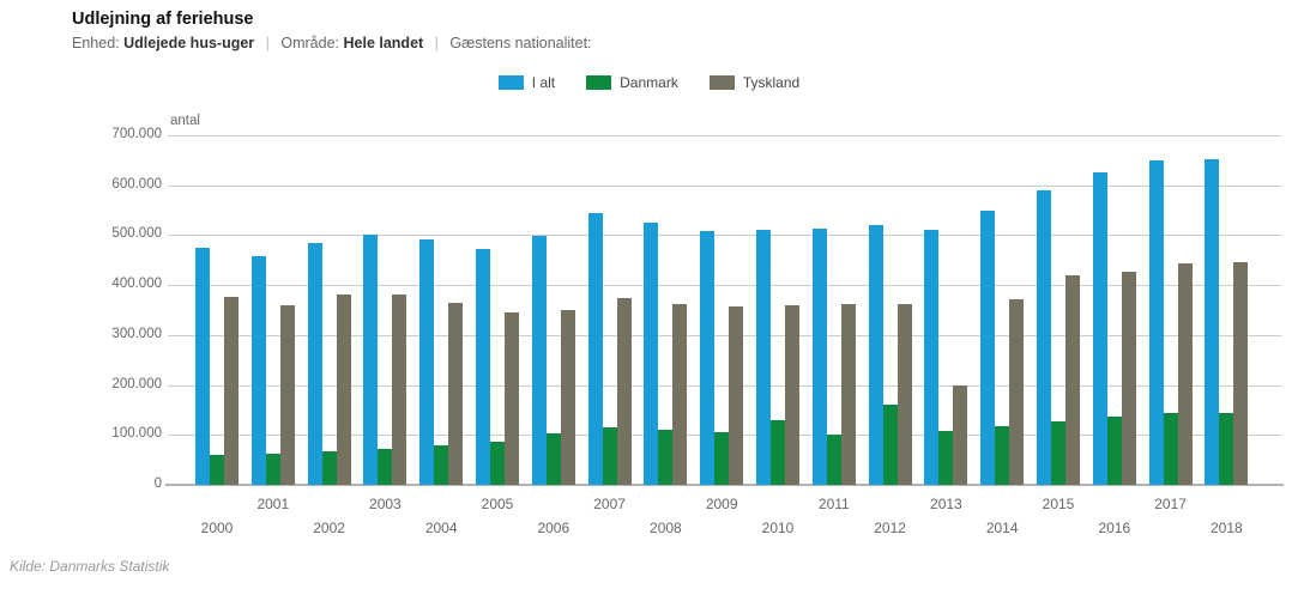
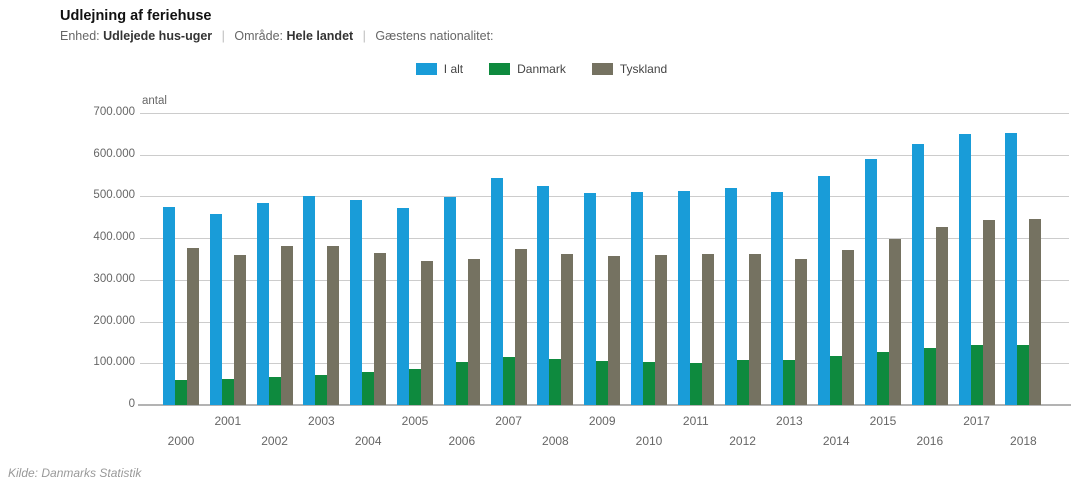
Danmark/2010: 130000 -> 100000
Danmark/2012: 160000 -> 110000
Tyskland/2013: 200000 -> 350000
Tyskland/2015: 420000 -> 400000
